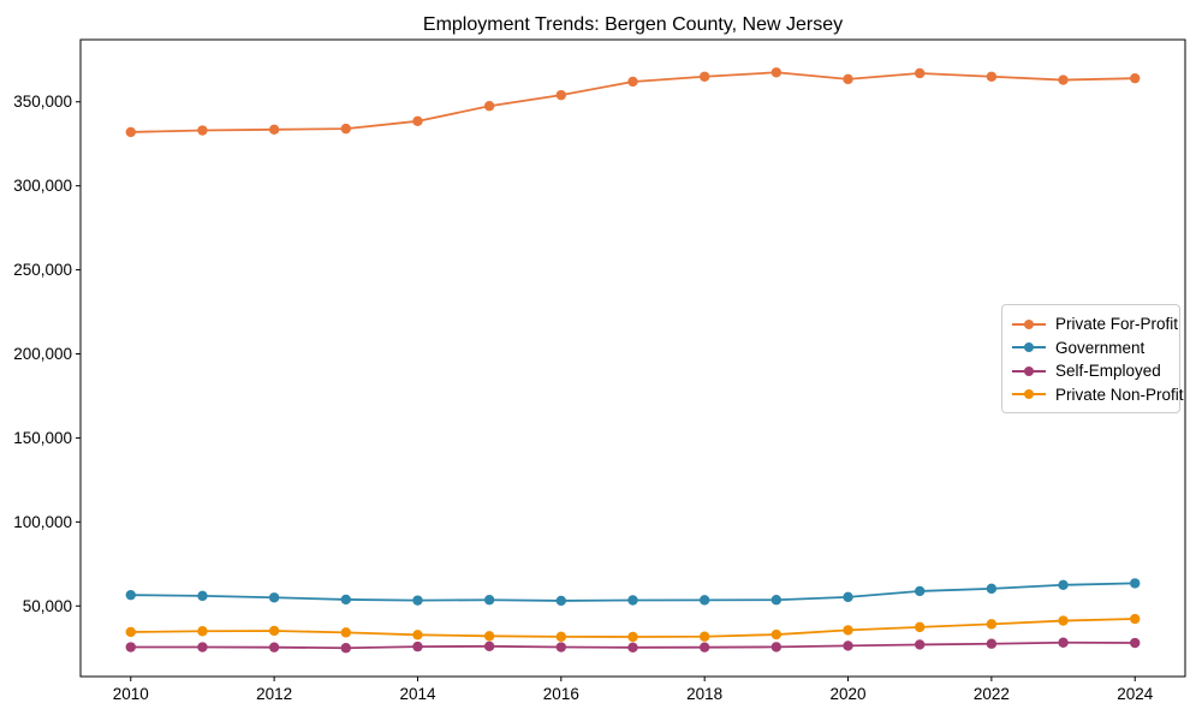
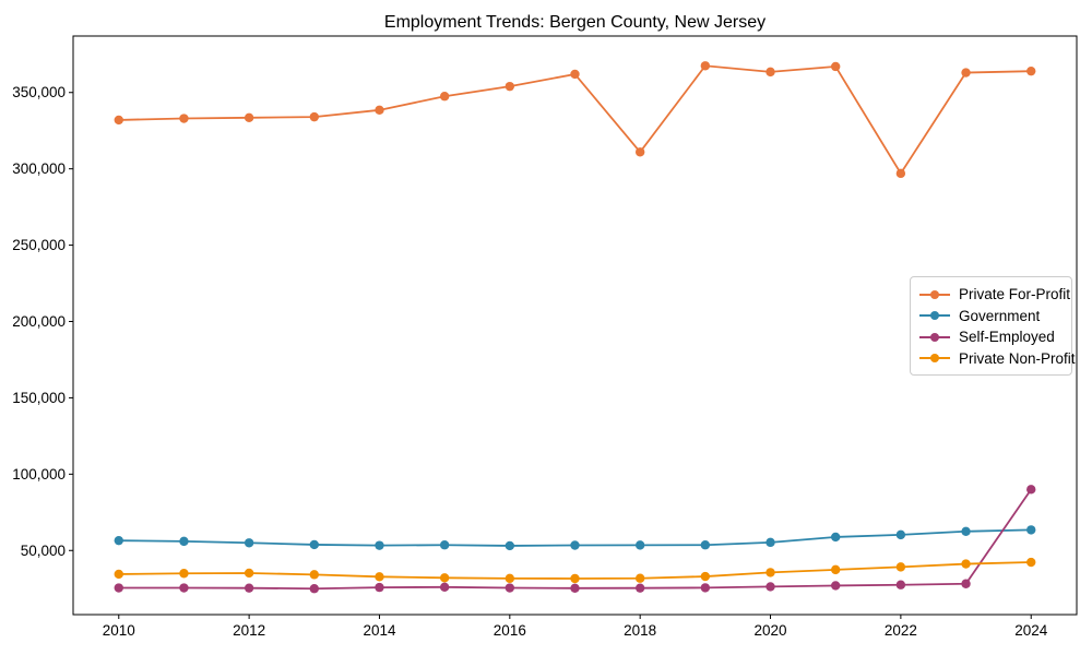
Private For-Profit/2018: 365000 -> 311000
Private For-Profit/2022: 365000 -> 297000
Self-Employed/2024: 28000 -> 90000
